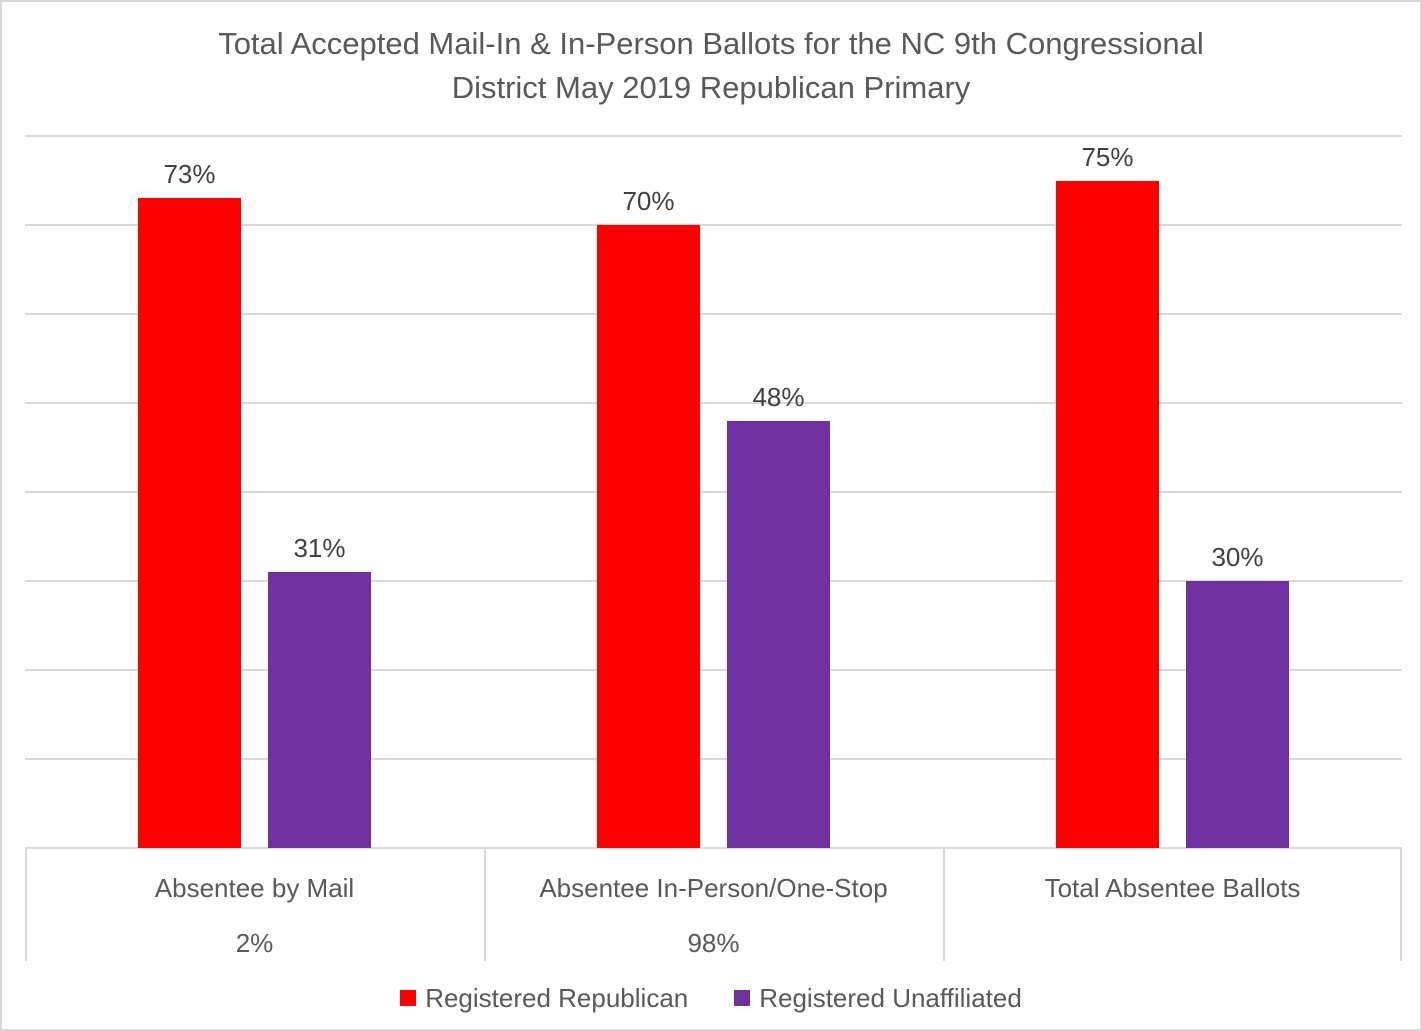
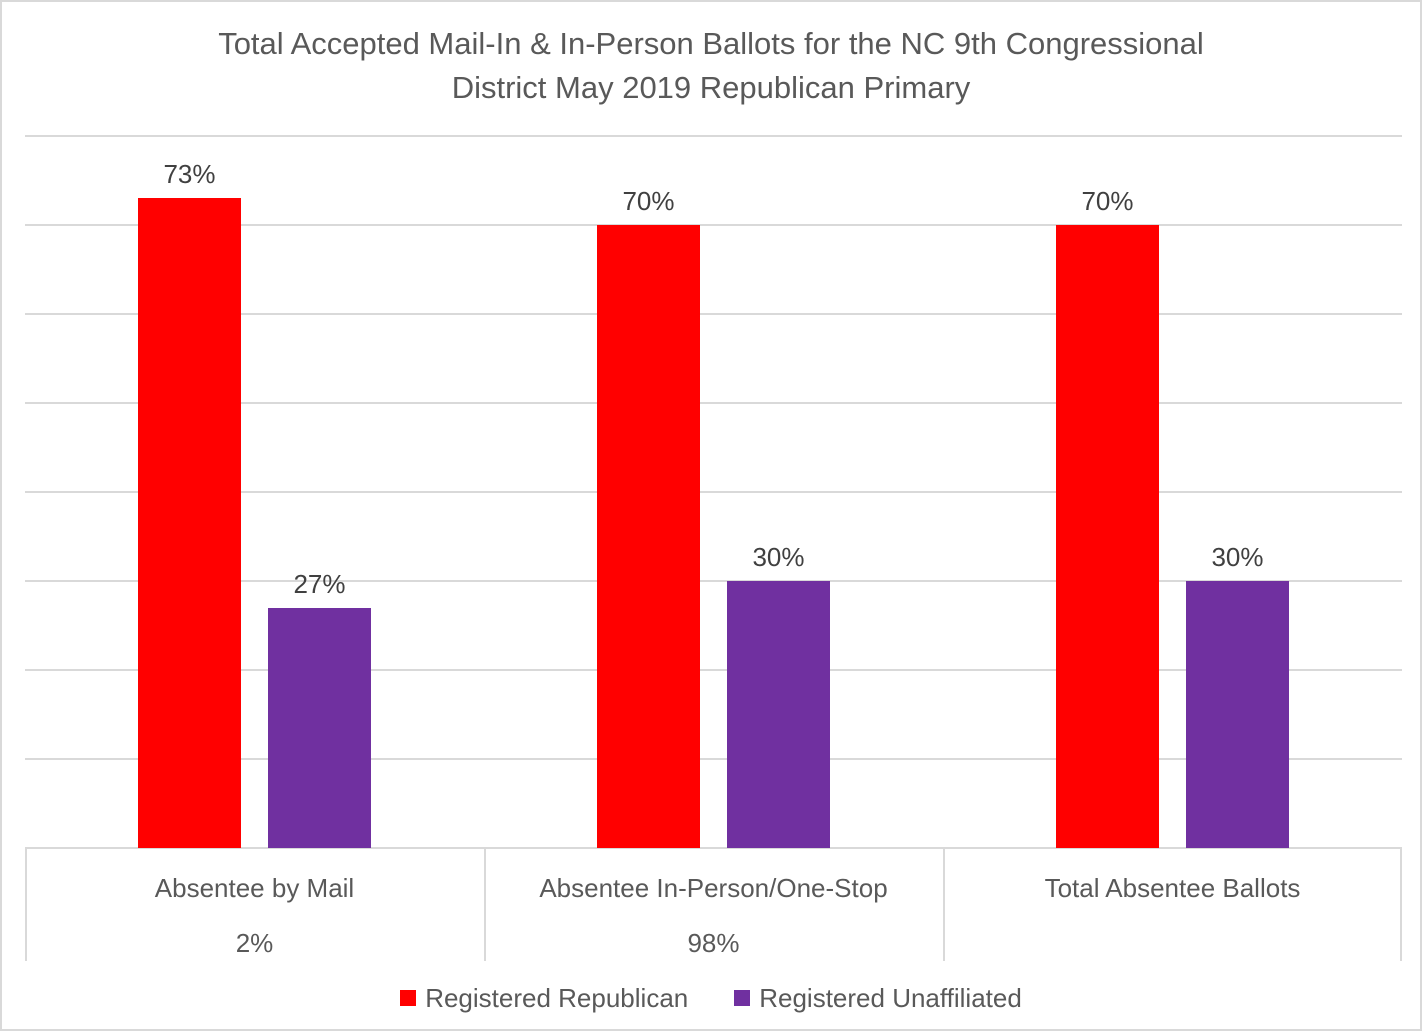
Registered Unaffiliated/Absentee by Mail: 31% -> 27%
Registered Unaffiliated/Absentee In-Person/One-Stop: 48% -> 30%
Registered Republican/Total Absentee Ballots: 75% -> 70%
